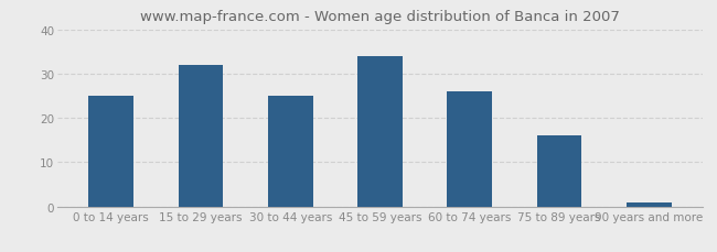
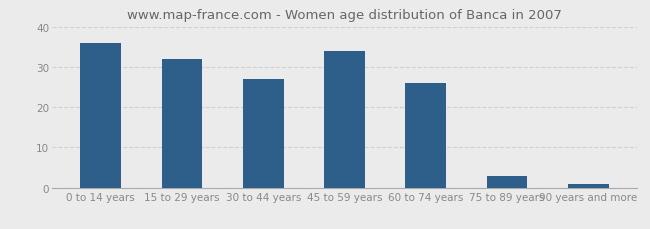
0 to 14 years: 25 -> 36
30 to 44 years: 25 -> 27
75 to 89 years: 16 -> 3
